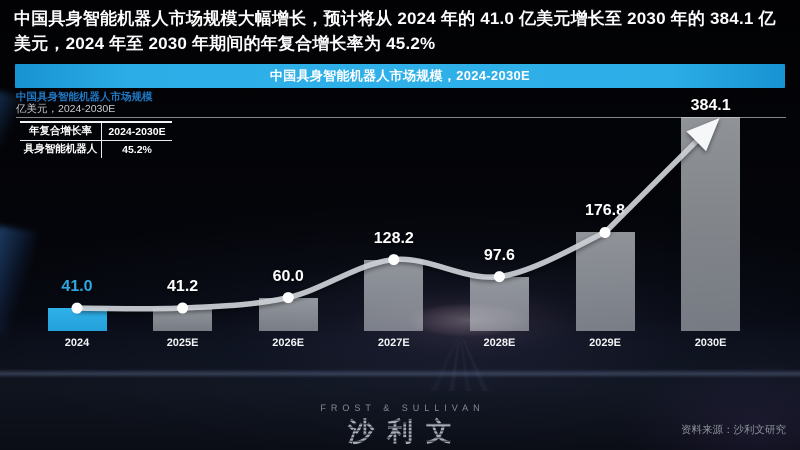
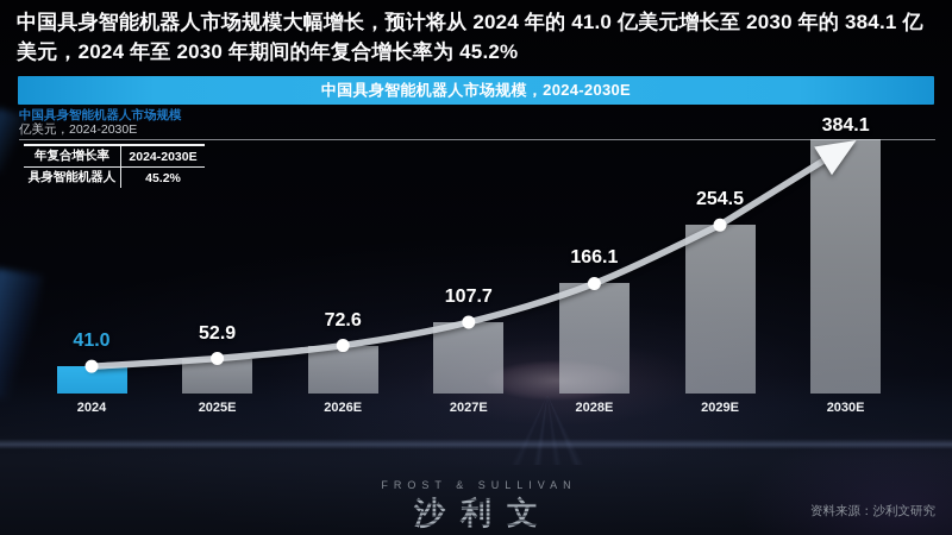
2025E: 41.2 -> 52.9
2026E: 60.0 -> 72.6
2027E: 128.2 -> 107.7
2028E: 97.6 -> 166.1
2029E: 176.8 -> 254.5
